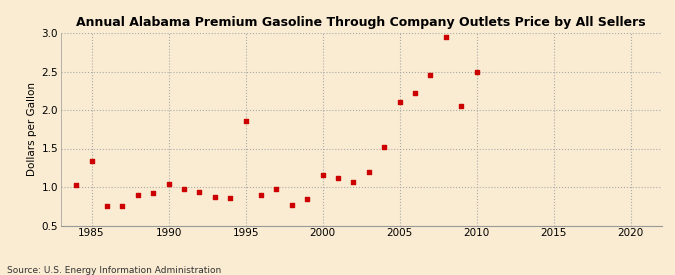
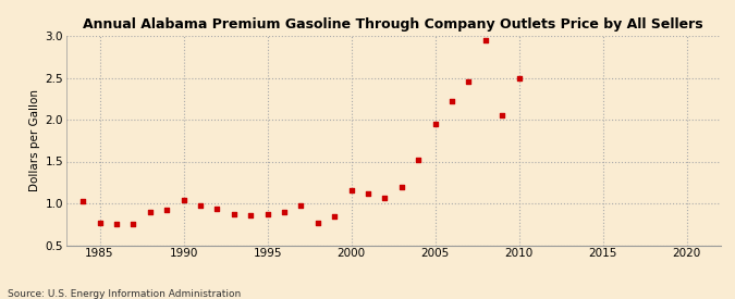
1985: 1.34 -> 0.76
1995: 1.86 -> 0.87
2005: 2.10 -> 1.95
